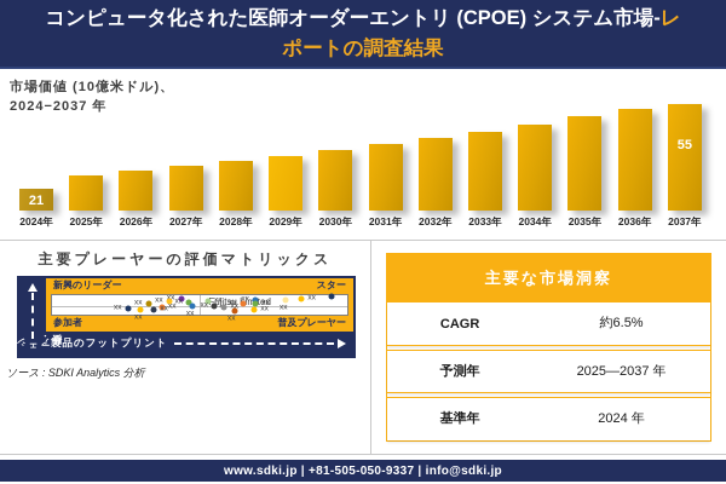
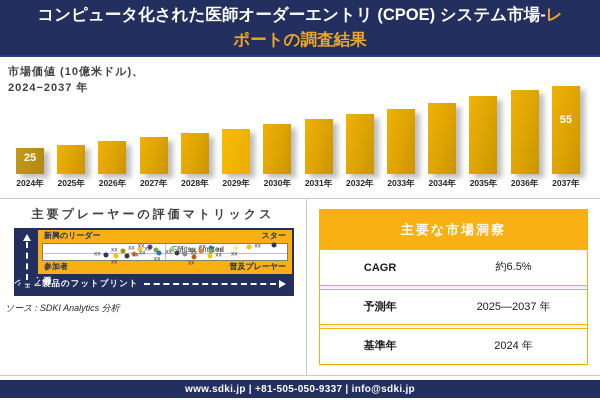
市場価値 (10億米ドル)、2024−2037 年/2024年: 21 -> 25
